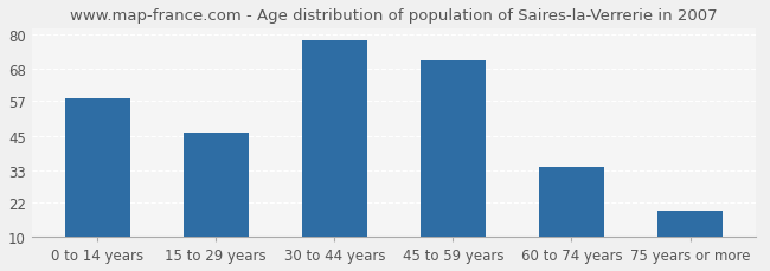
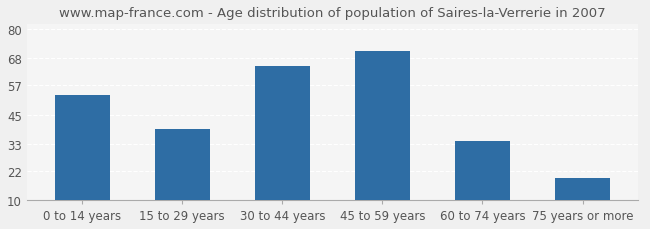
0 to 14 years: 58 -> 53
15 to 29 years: 46 -> 39
30 to 44 years: 78 -> 65
